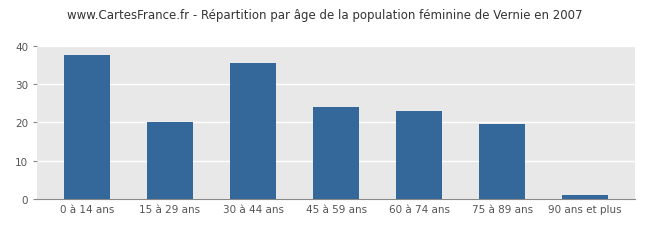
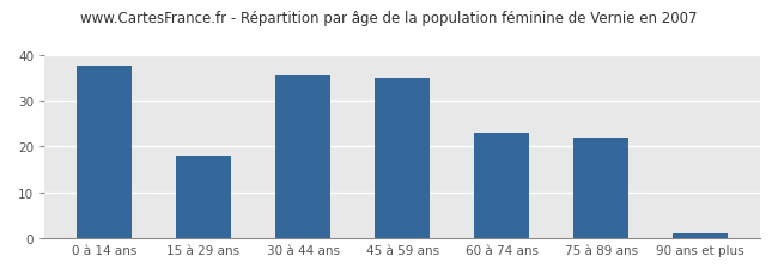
15 à 29 ans: 20.0 -> 18.0
45 à 59 ans: 24.0 -> 35.0
75 à 89 ans: 19.5 -> 22.0
